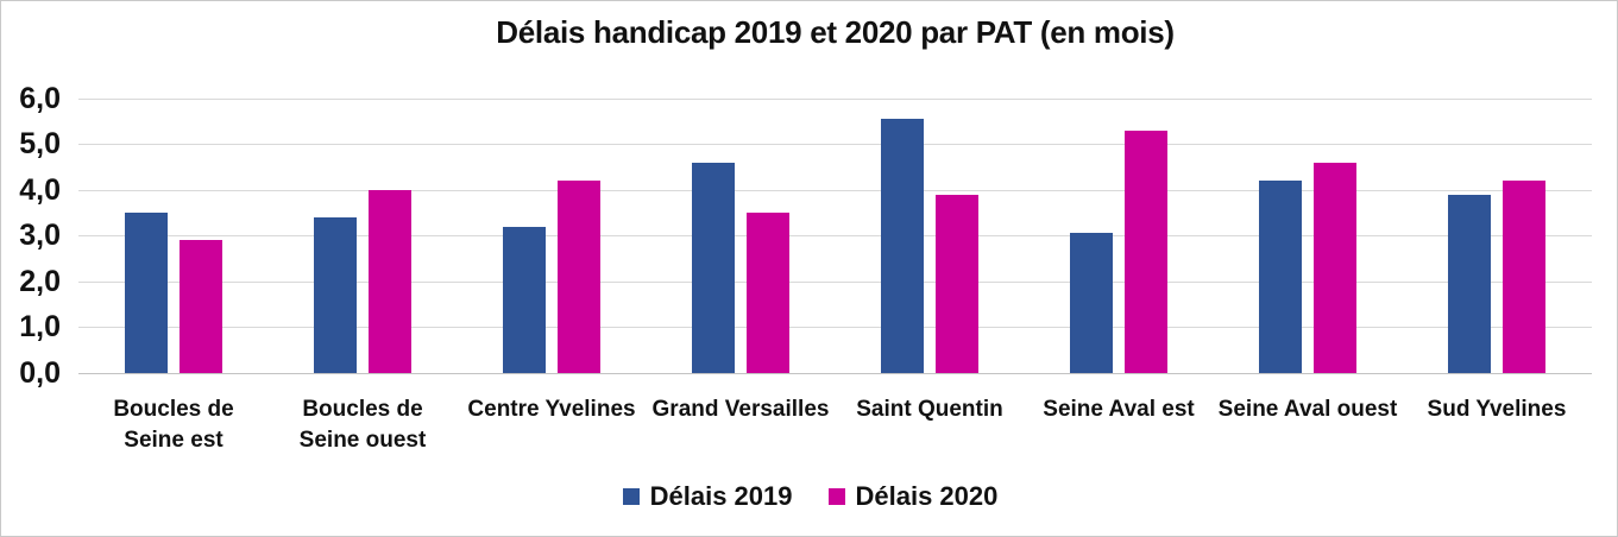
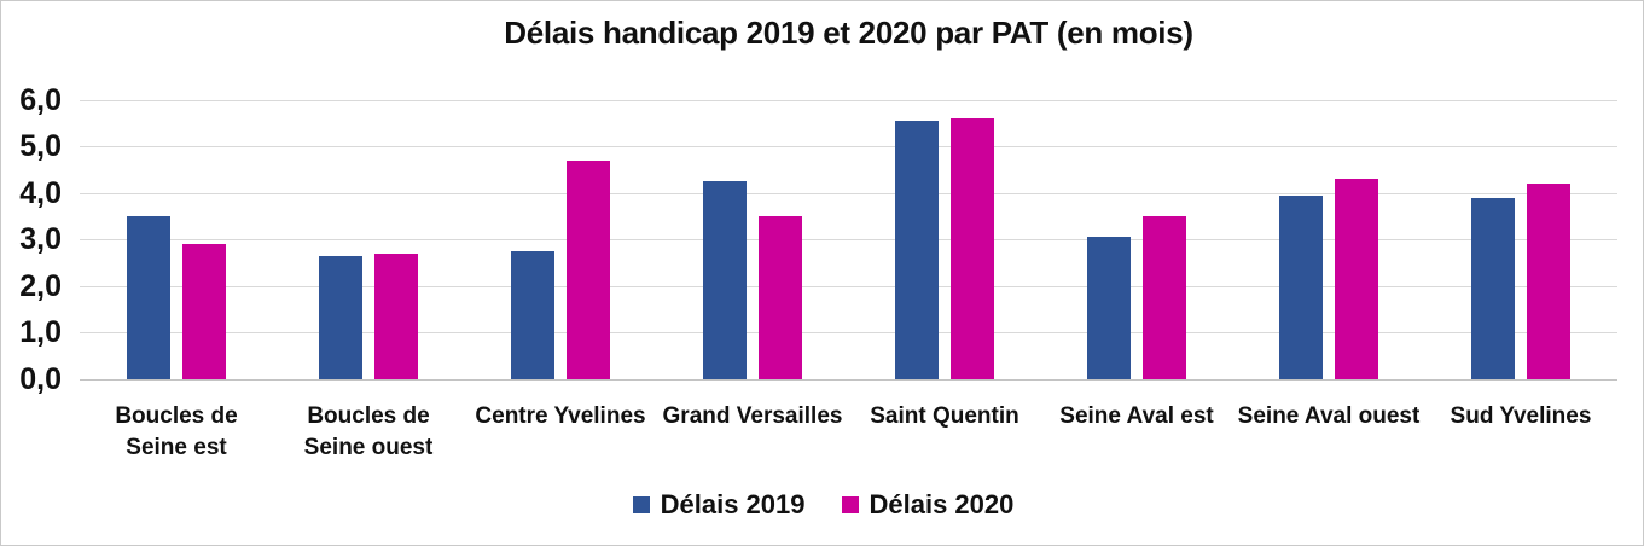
Délais 2019/Boucles de Seine ouest: 3,4 -> 2,6
Délais 2020/Boucles de Seine ouest: 4,0 -> 2,7
Délais 2019/Centre Yvelines: 3,2 -> 2,8
Délais 2020/Centre Yvelines: 4,2 -> 4,7
Délais 2019/Grand Versailles: 4,6 -> 4,2
Délais 2020/Saint Quentin: 3,9 -> 5,6
Délais 2020/Seine Aval est: 5,3 -> 3,5
Délais 2019/Seine Aval ouest: 4,2 -> 4,0
Délais 2020/Seine Aval ouest: 4,6 -> 4,3
